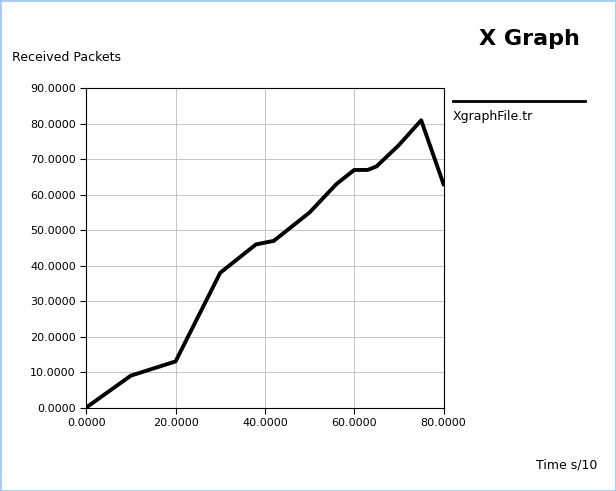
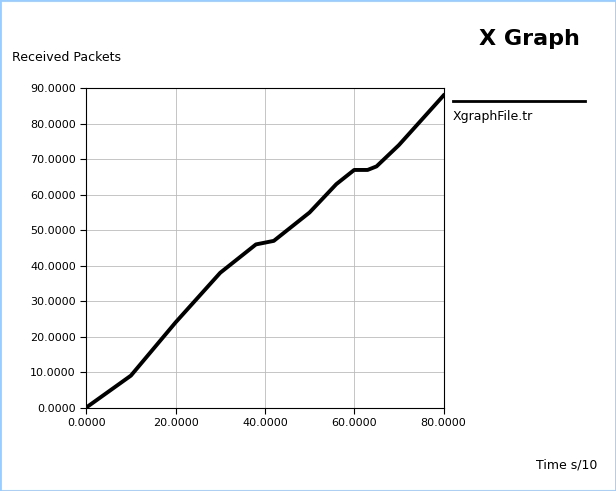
20.0000: 13.0 -> 24.0
80.0000: 63.0 -> 88.0
